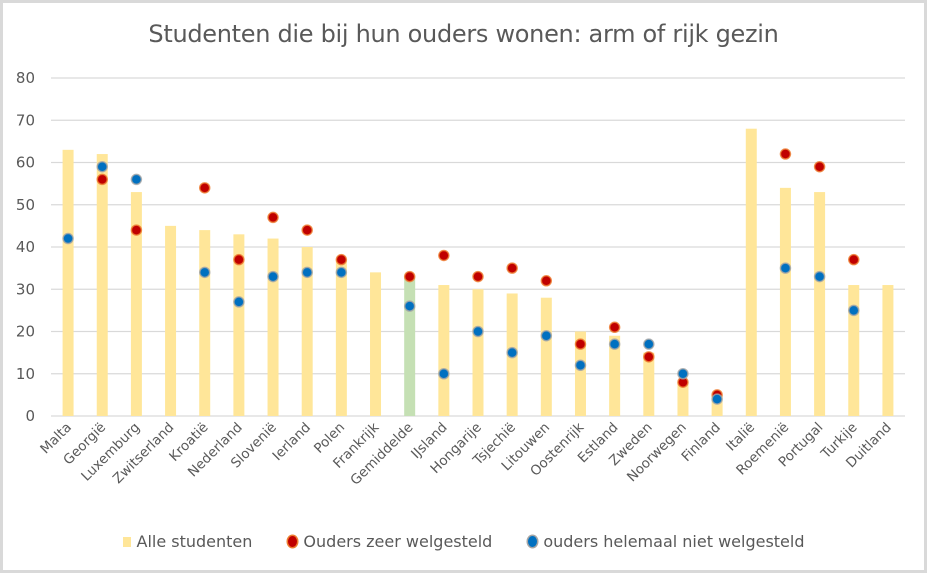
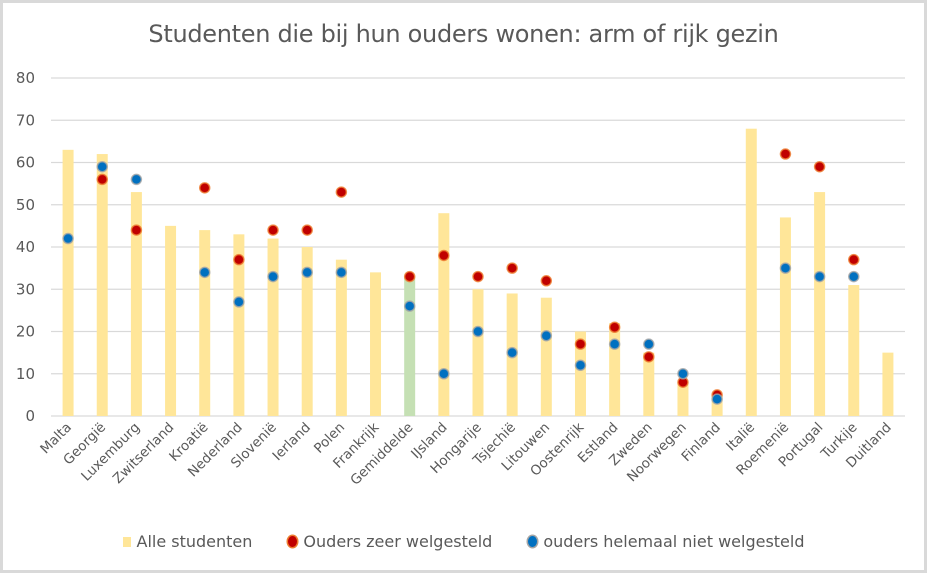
Ouders zeer welgesteld/Slovenië: 47 -> 44
Ouders zeer welgesteld/Polen: 37 -> 53
Alle studenten/IJsland: 31 -> 48
Alle studenten/Estland: 19 -> 22
Alle studenten/Roemenië: 54 -> 47
ouders helemaal niet welgesteld/Turkije: 25 -> 33
Alle studenten/Duitland: 31 -> 15
